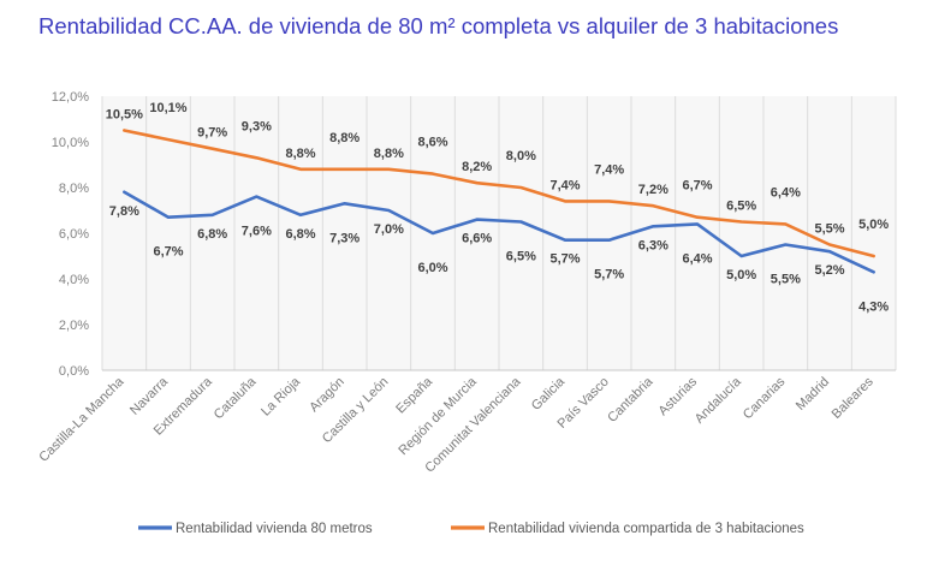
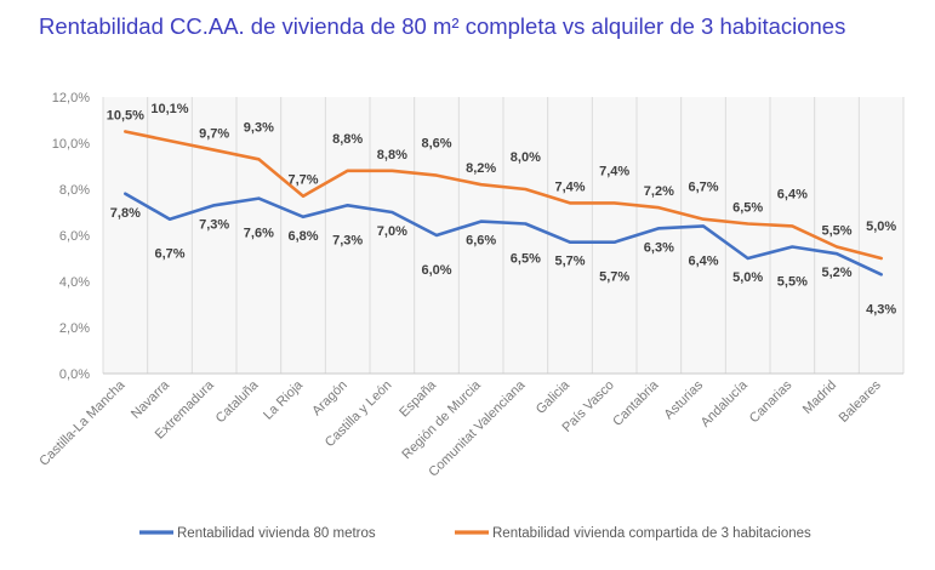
Rentabilidad vivienda 80 metros/Extremadura: 6,8% -> 7,3%
Rentabilidad vivienda compartida de 3 habitaciones/La Rioja: 8,8% -> 7,7%
